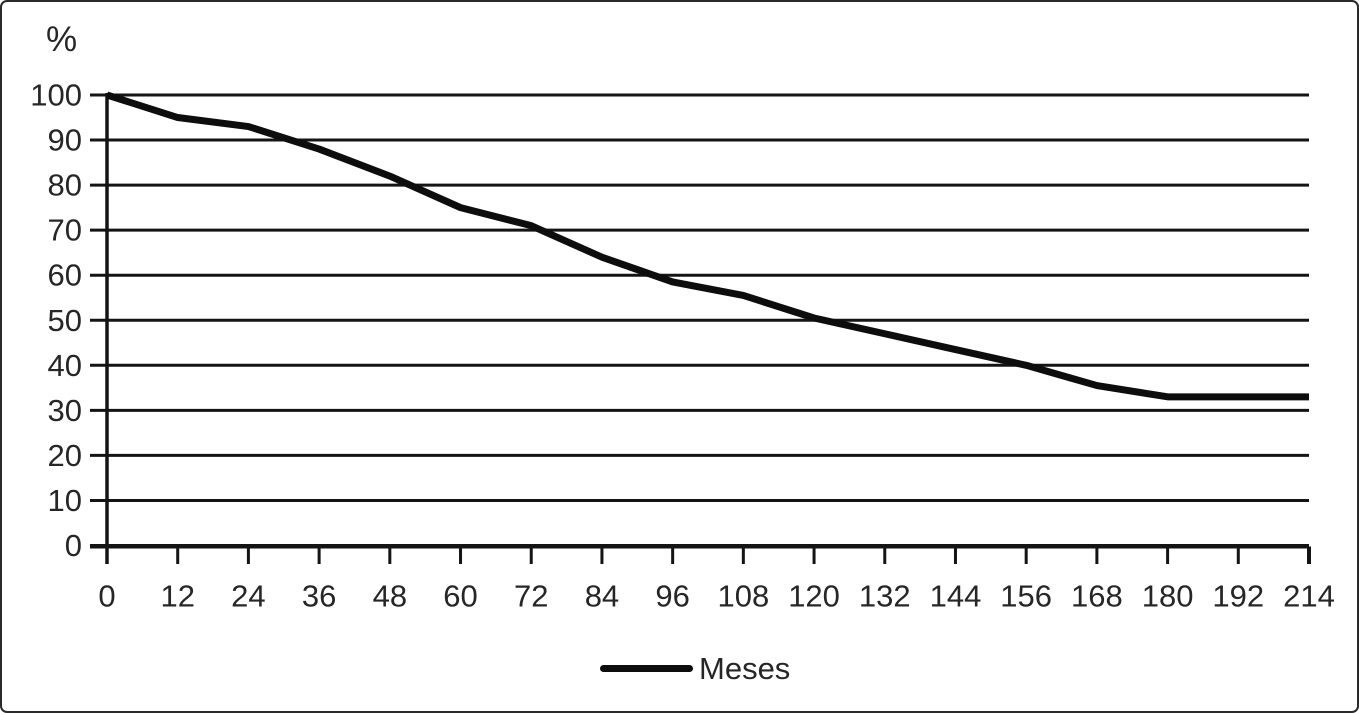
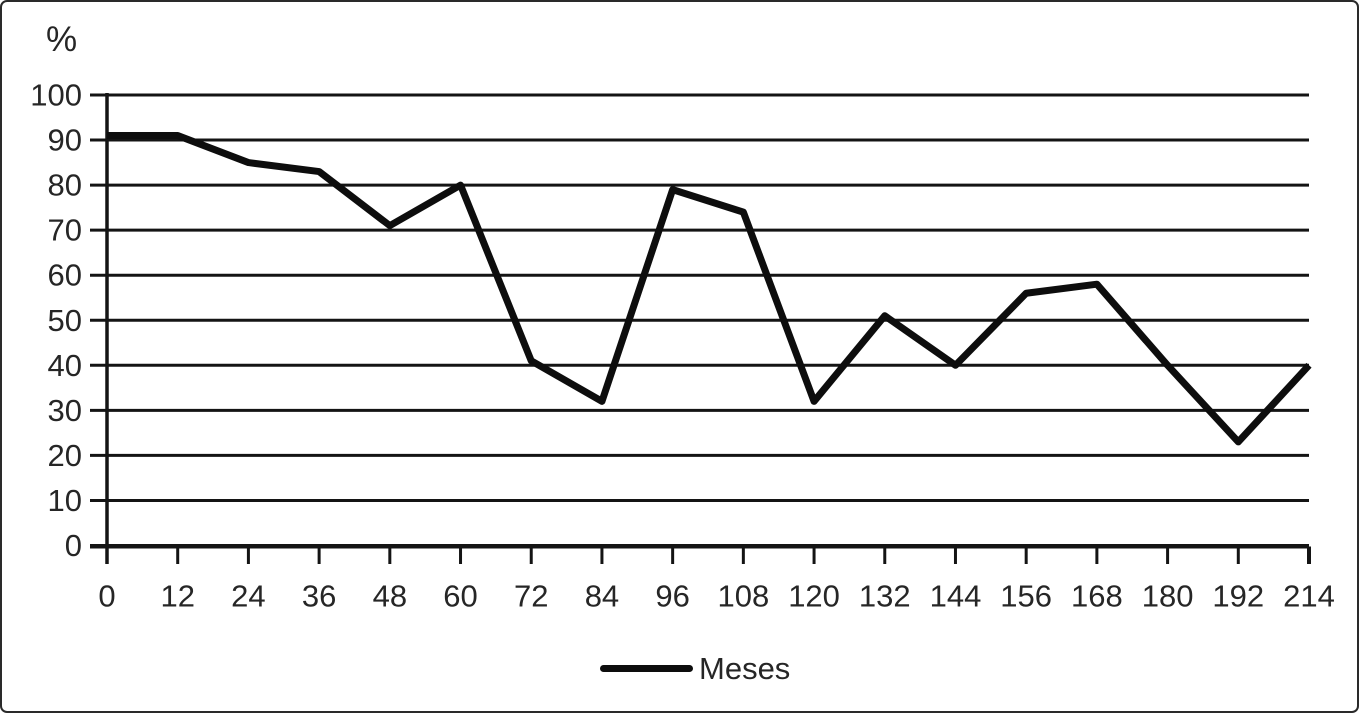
0: 100 -> 91
12: 95 -> 91
24: 93 -> 85
36: 88 -> 83
48: 82 -> 71
60: 75 -> 80
72: 71 -> 41
84: 64 -> 32
96: 58 -> 79
108: 56 -> 74
120: 50 -> 32
132: 47 -> 51
144: 44 -> 40
156: 40 -> 56
168: 36 -> 58
180: 33 -> 40
192: 33 -> 23
214: 33 -> 40
